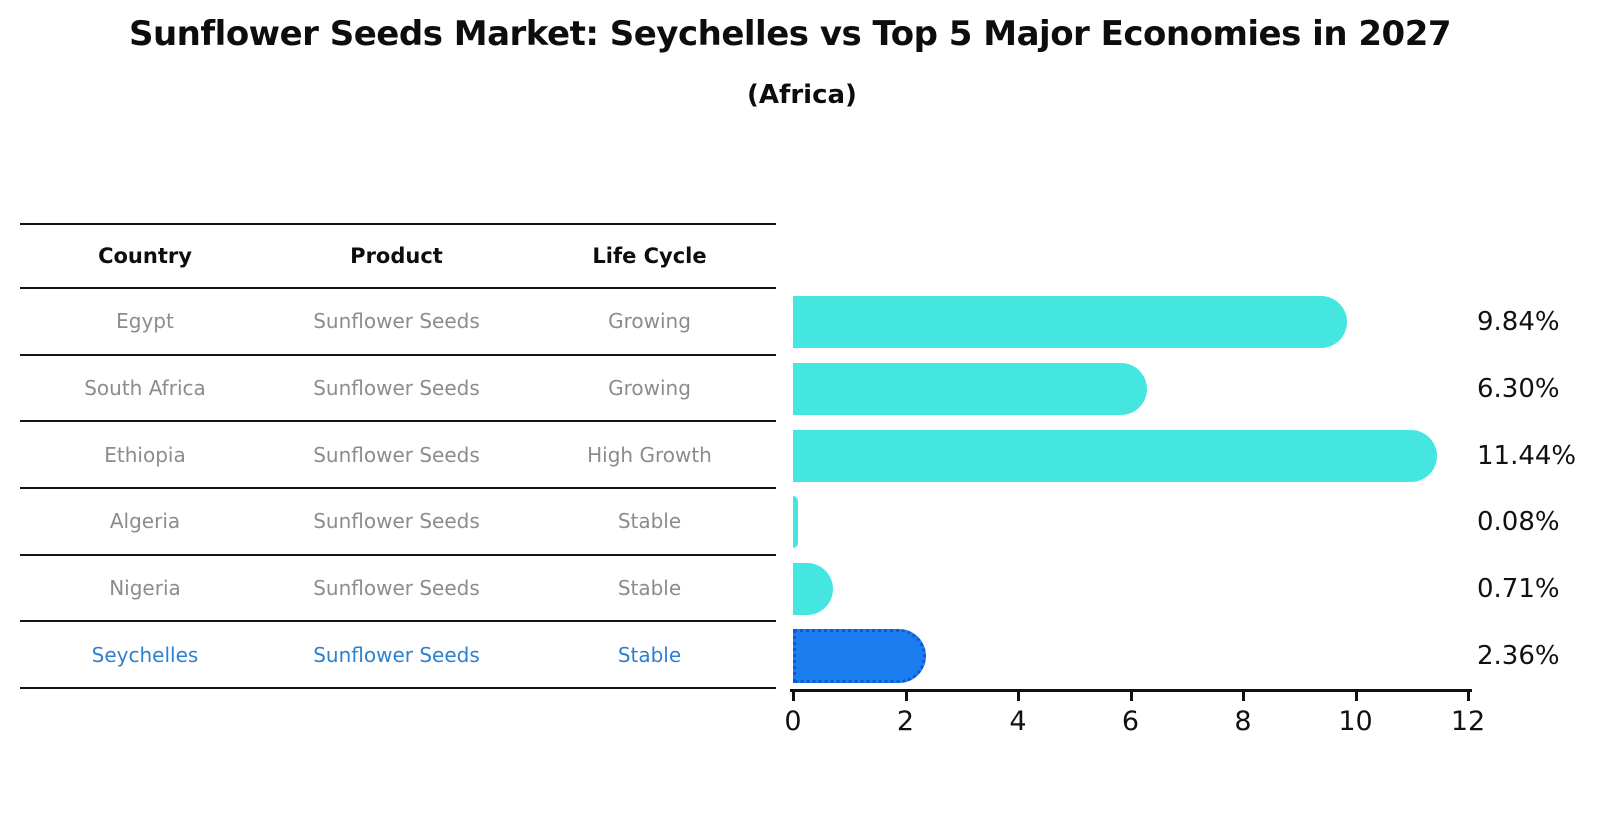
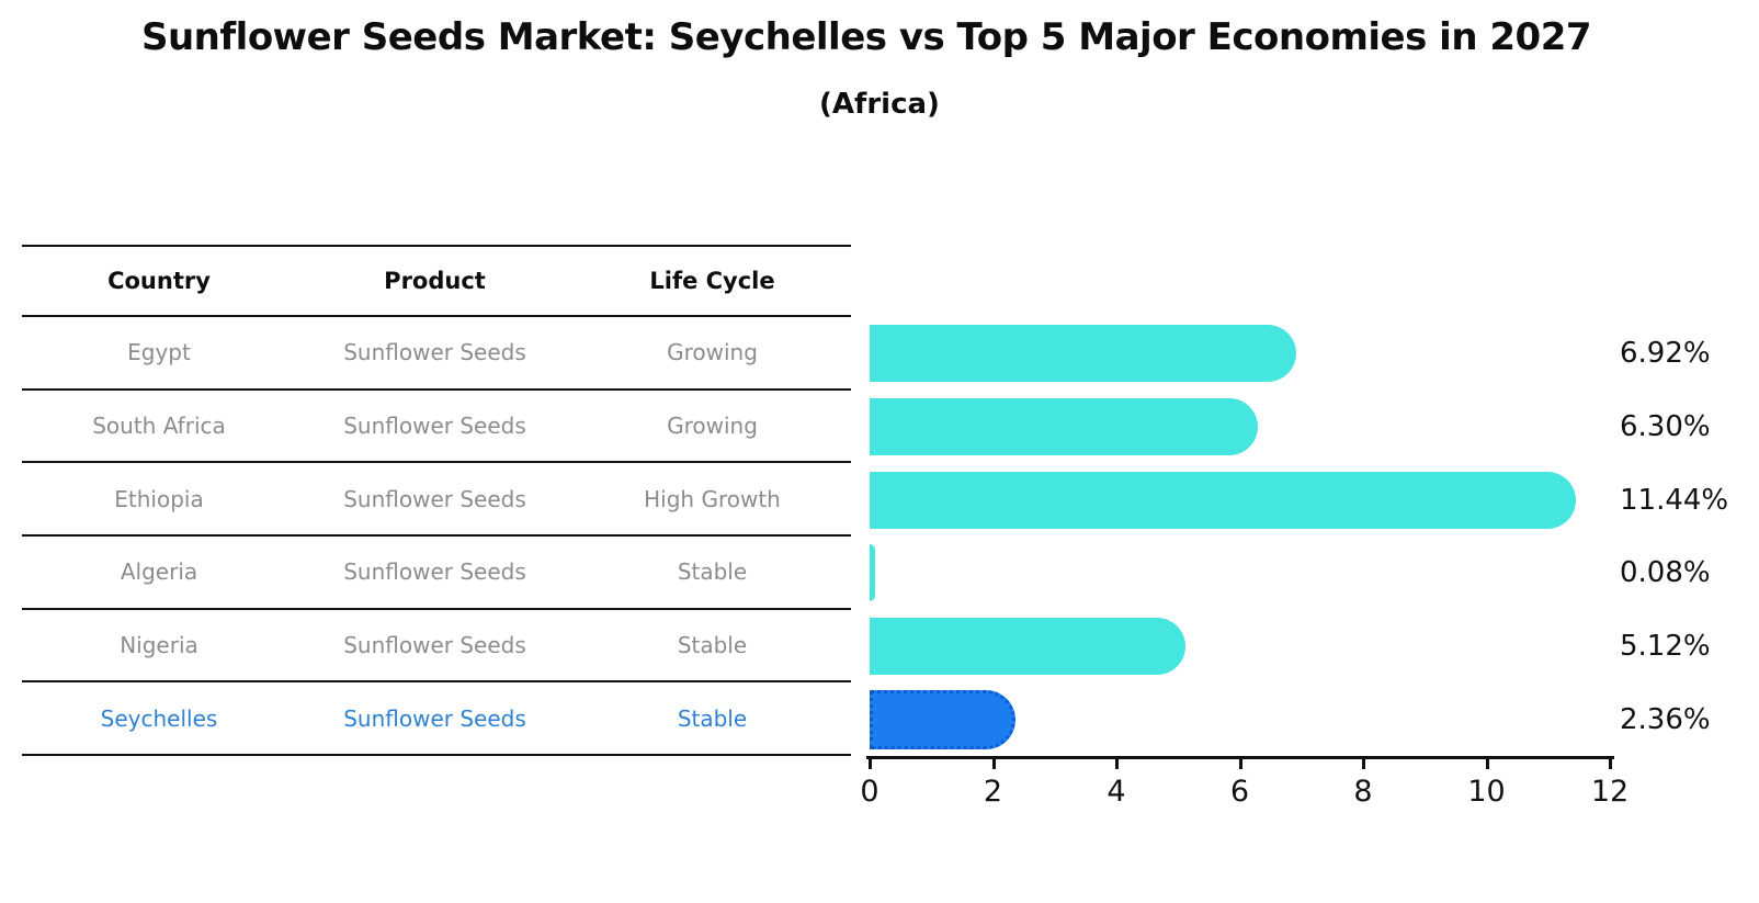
Egypt: 9.84% -> 6.92%
Nigeria: 0.71% -> 5.12%
